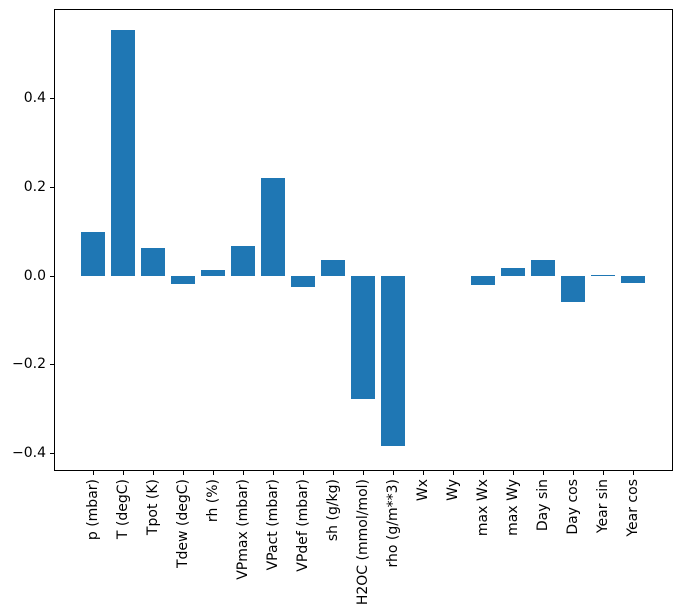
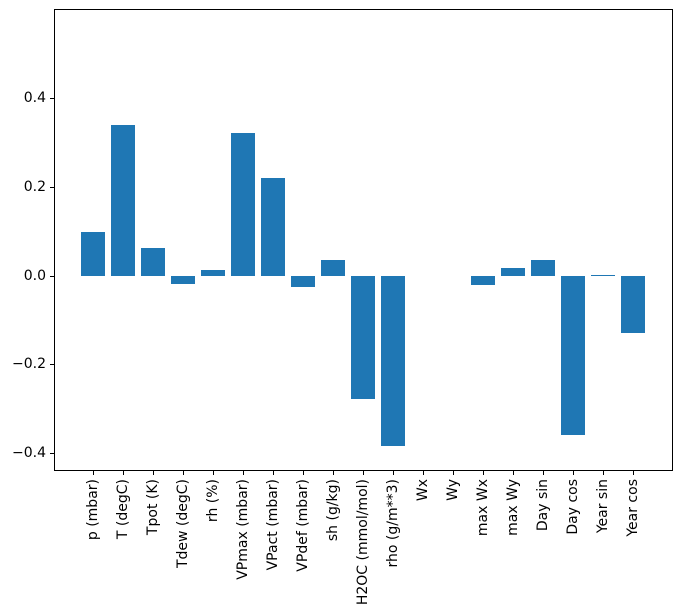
T (degC): 0.55 -> 0.34
VPmax (mbar): 0.07 -> 0.32
Day cos: -0.06 -> -0.36
Year cos: -0.02 -> -0.13
